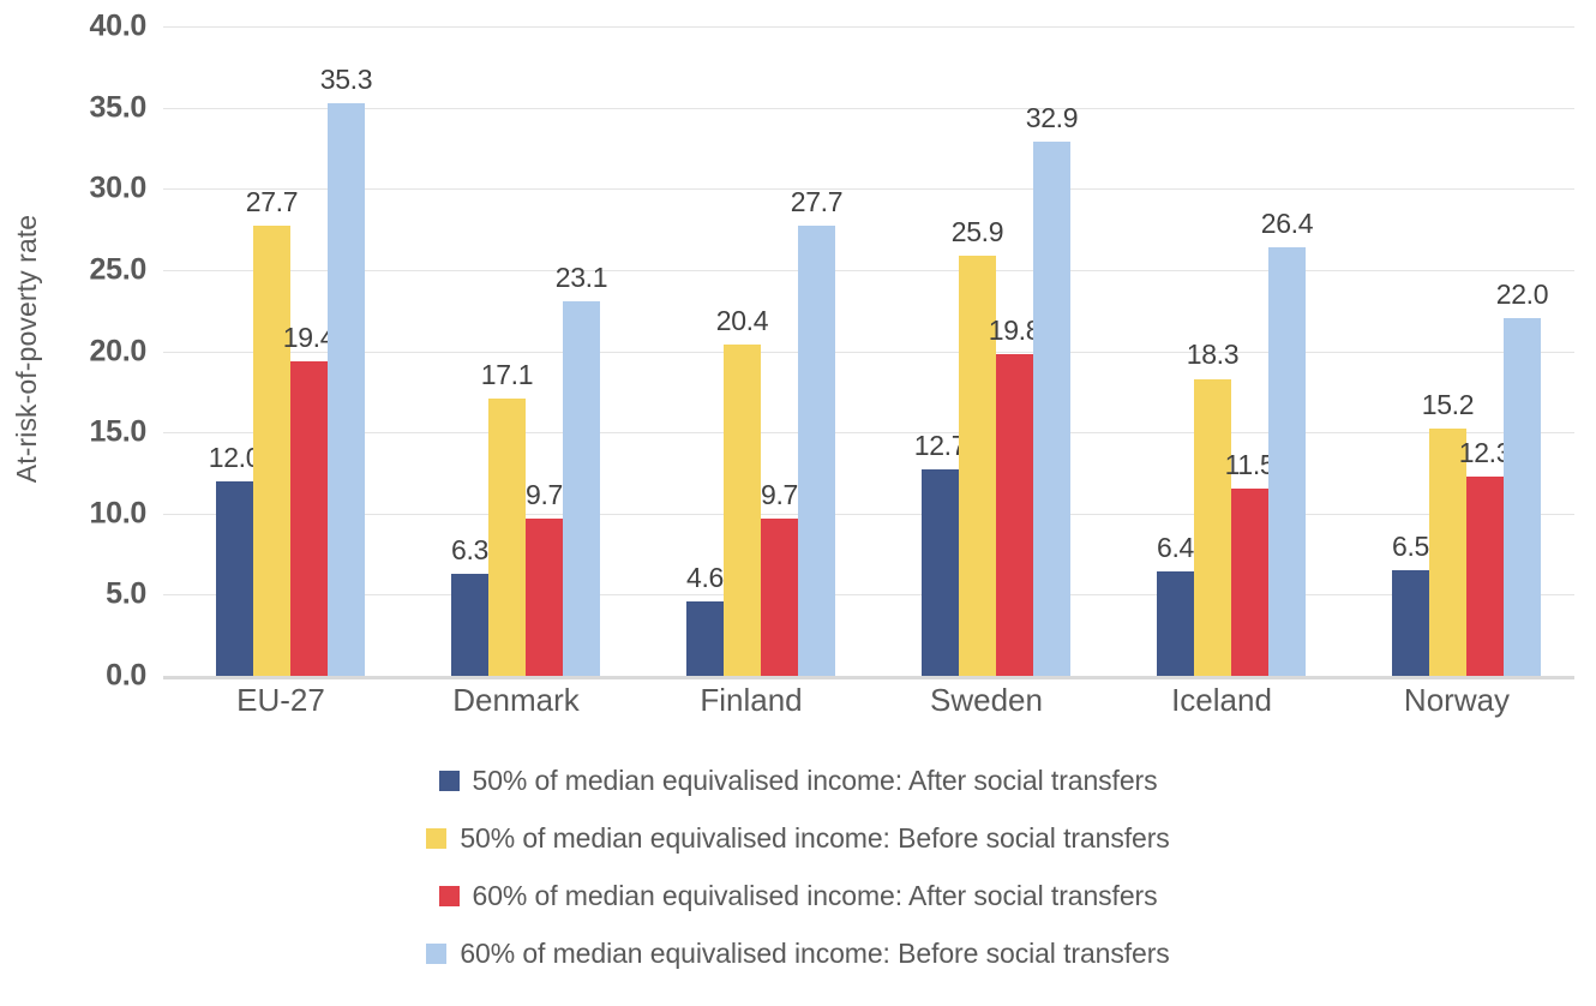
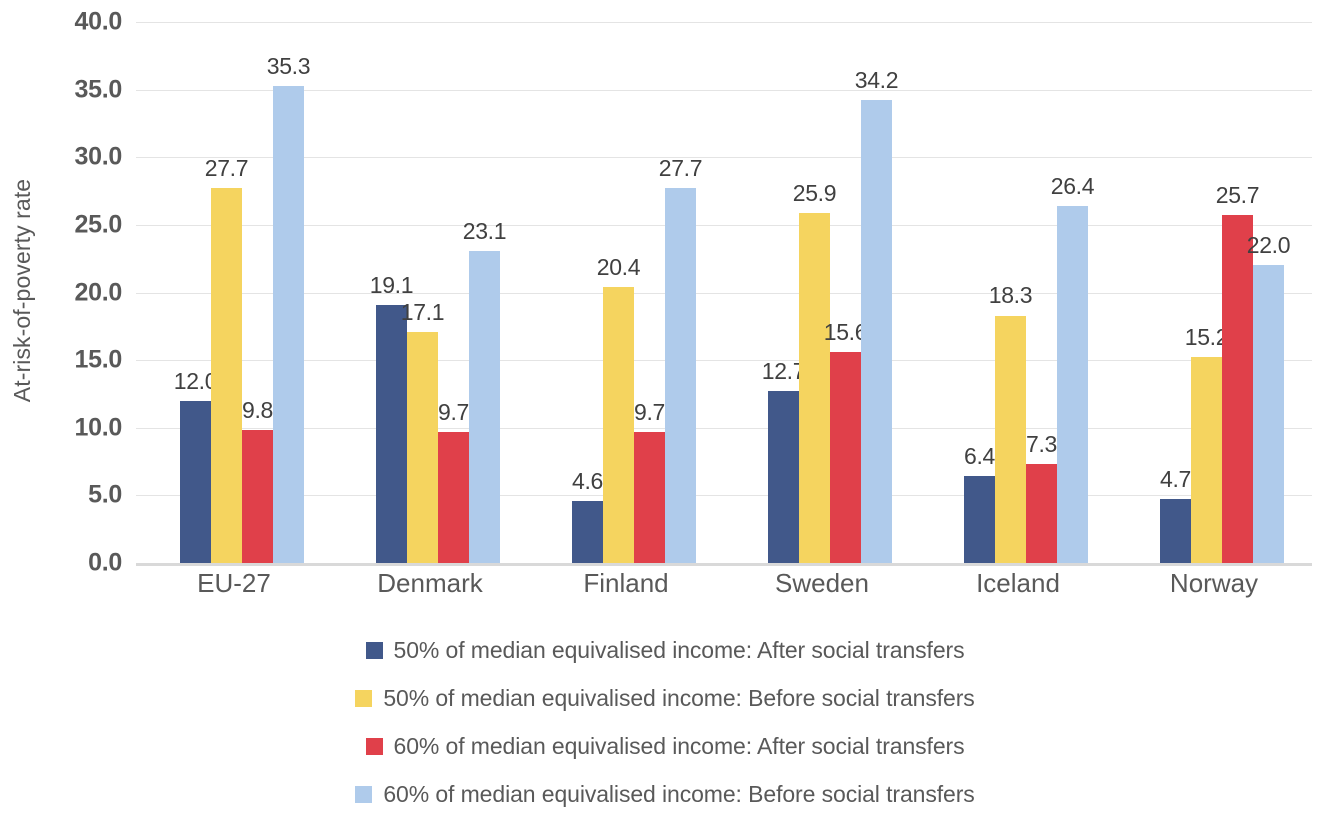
60% of median equivalised income: After social transfers/EU-27: 19.4 -> 9.8
50% of median equivalised income: After social transfers/Denmark: 6.3 -> 19.1
60% of median equivalised income: After social transfers/Sweden: 19.8 -> 15.6
60% of median equivalised income: Before social transfers/Sweden: 32.9 -> 34.2
60% of median equivalised income: After social transfers/Iceland: 11.5 -> 7.3
50% of median equivalised income: After social transfers/Norway: 6.5 -> 4.7
60% of median equivalised income: After social transfers/Norway: 12.3 -> 25.7
